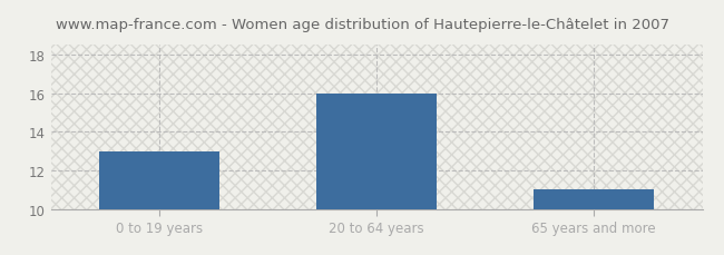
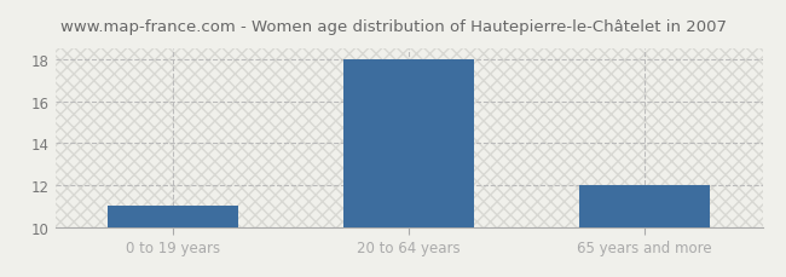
0 to 19 years: 13 -> 11
20 to 64 years: 16 -> 18
65 years and more: 11 -> 12
